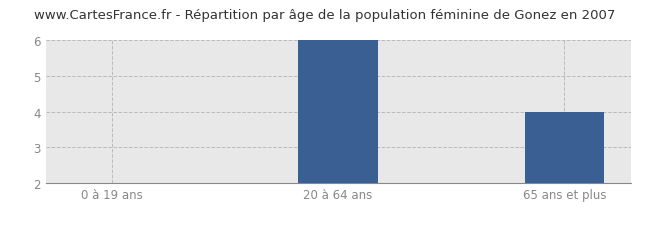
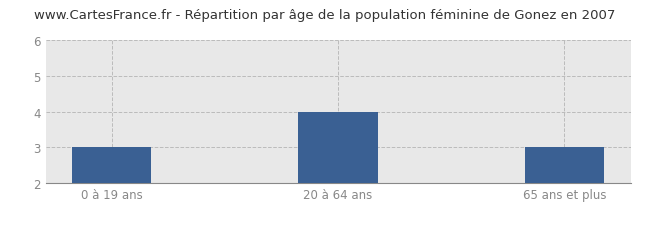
0 à 19 ans: 2 -> 3
20 à 64 ans: 6 -> 4
65 ans et plus: 4 -> 3
